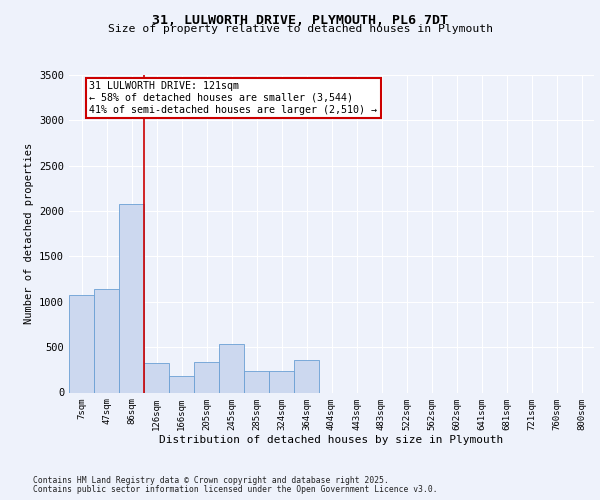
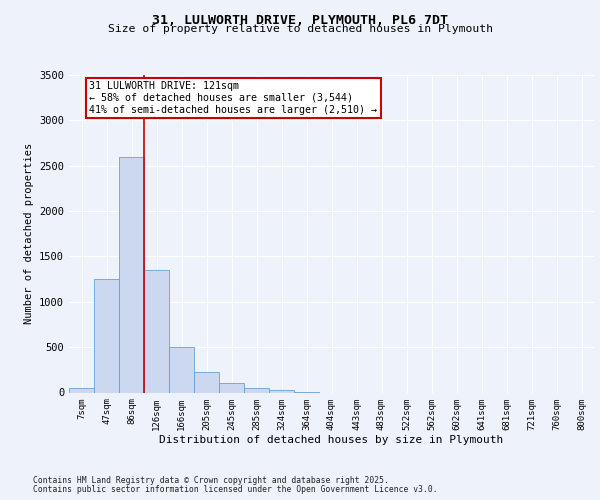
7sqm: 1080 -> 50
47sqm: 1140 -> 1250
86sqm: 2080 -> 2600
126sqm: 320 -> 1350
166sqm: 180 -> 500
205sqm: 340 -> 230
245sqm: 540 -> 100
285sqm: 240 -> 50
324sqm: 240 -> 30
364sqm: 360 -> 10
